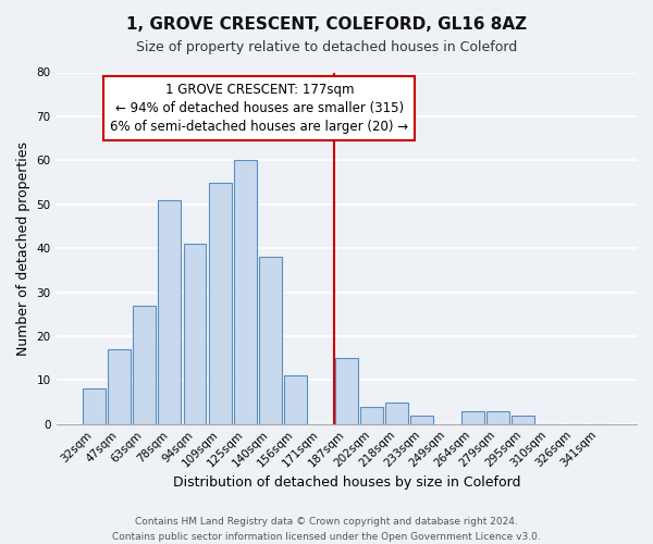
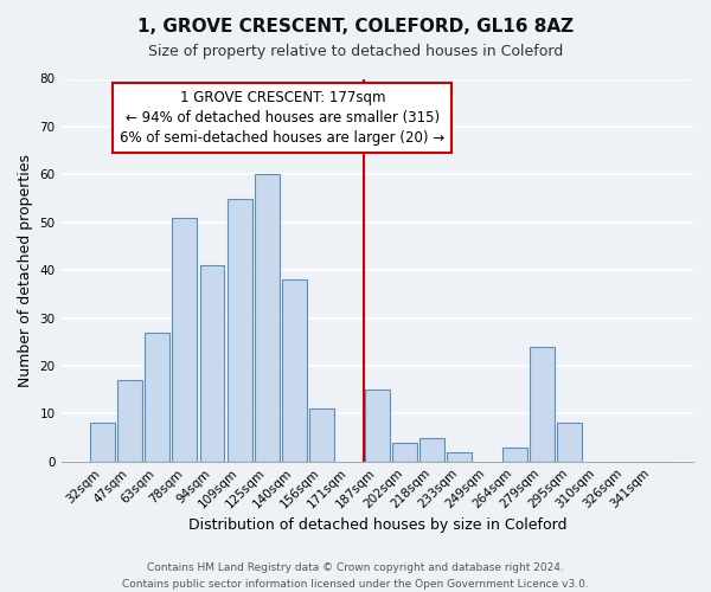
279sqm: 3 -> 24
295sqm: 2 -> 8
